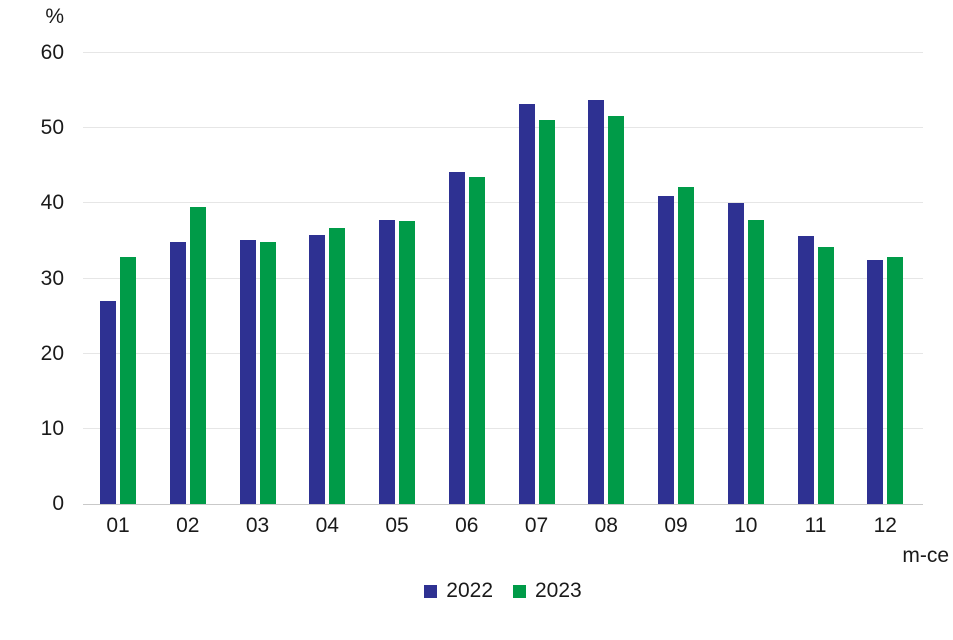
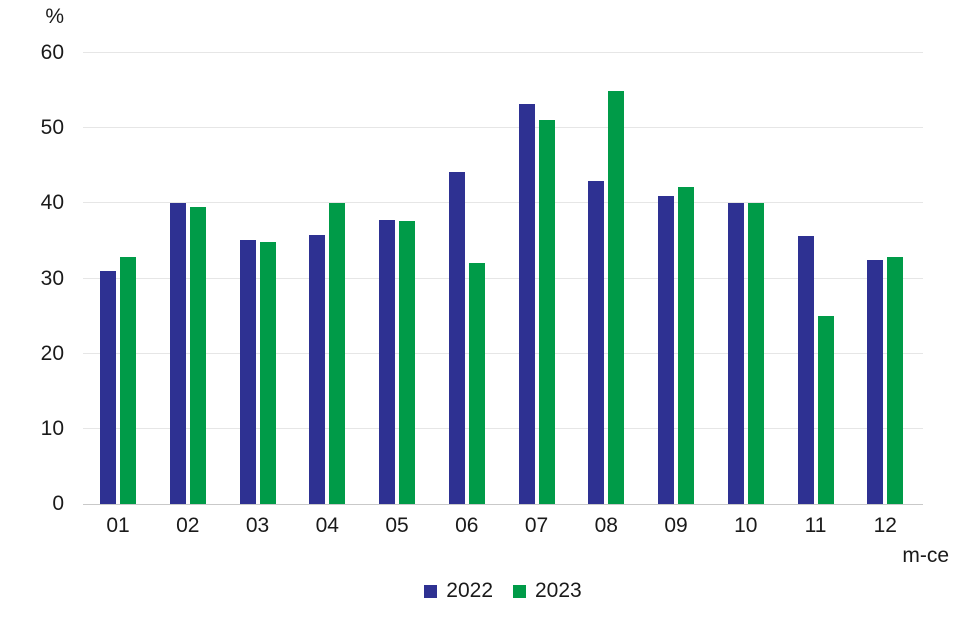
2022/01: 27 -> 31
2022/02: 35 -> 40
2023/04: 37 -> 40
2023/06: 44 -> 32
2022/08: 54 -> 43
2023/08: 52 -> 55
2023/10: 38 -> 40
2023/11: 34 -> 25
